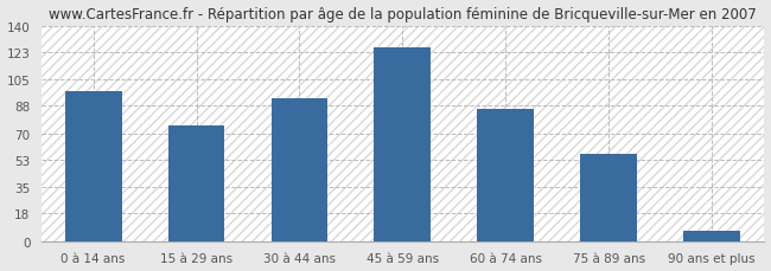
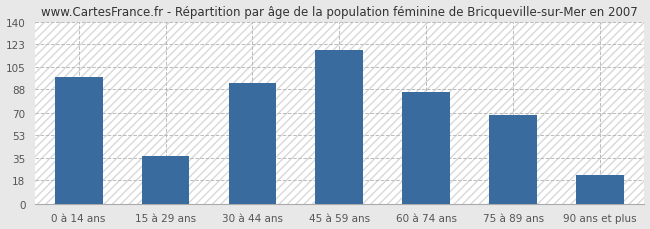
15 à 29 ans: 75 -> 37
45 à 59 ans: 126 -> 118
75 à 89 ans: 57 -> 68
90 ans et plus: 7 -> 22
